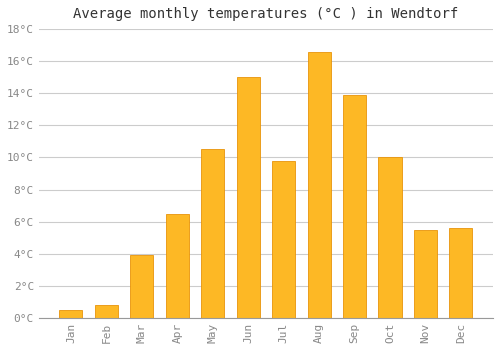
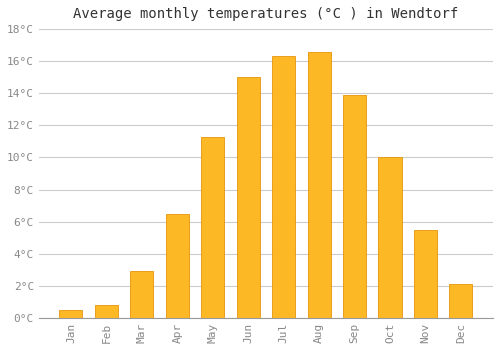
Mar: 3.9°C -> 2.9°C
May: 10.5°C -> 11.3°C
Jul: 9.8°C -> 16.3°C
Dec: 5.6°C -> 2.1°C
